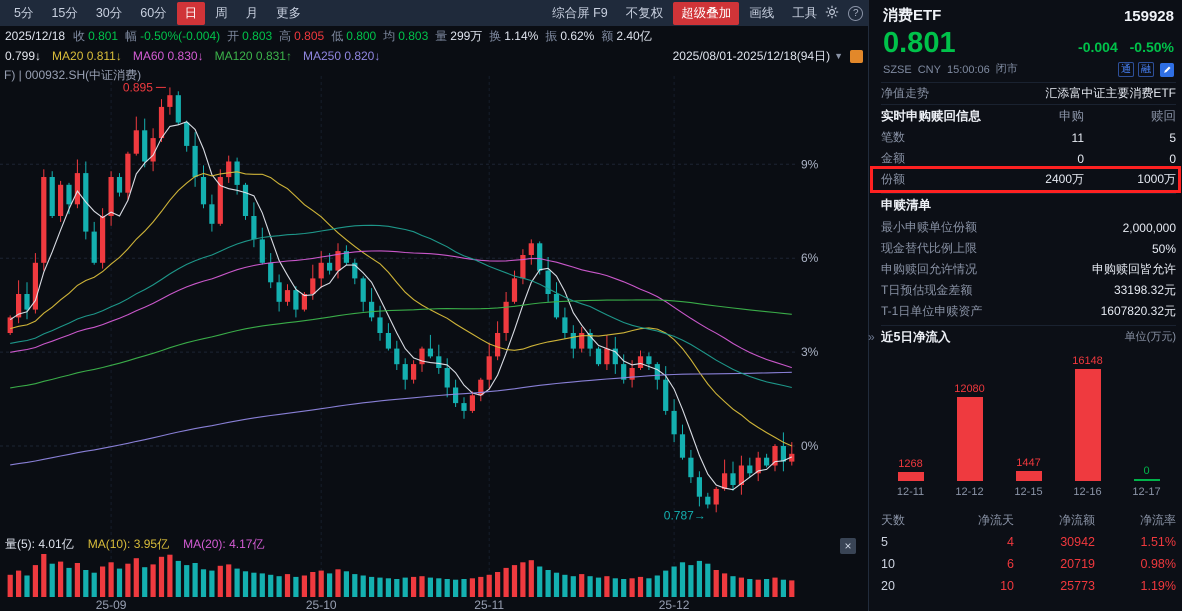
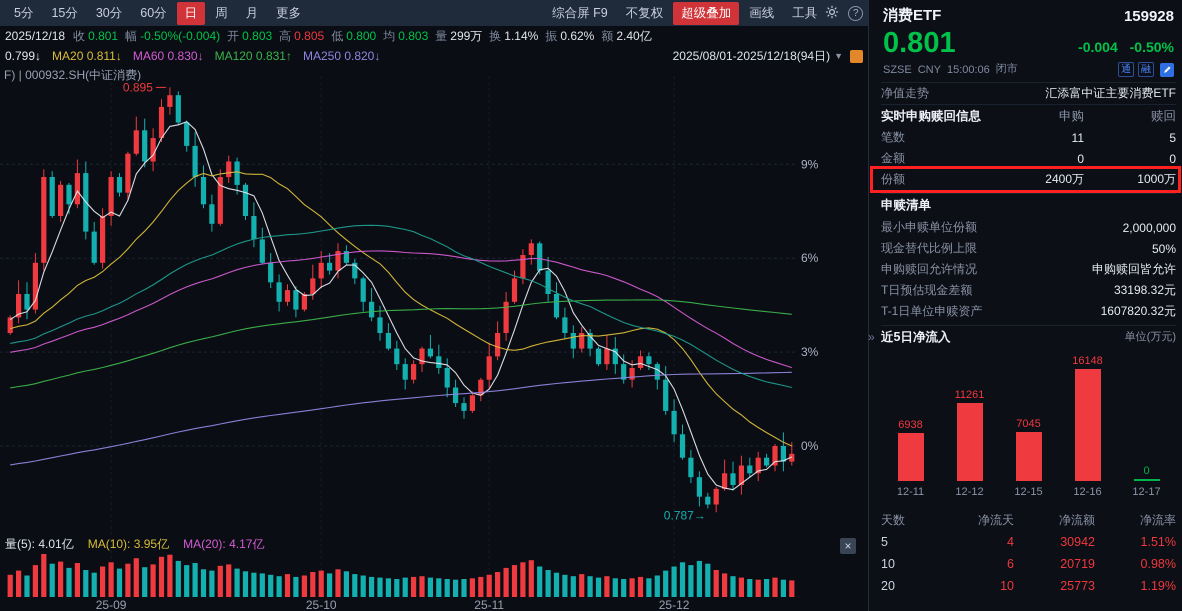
近5日净流入/12-11: 1268 -> 6938
近5日净流入/12-12: 12080 -> 11261
近5日净流入/12-15: 1447 -> 7045
